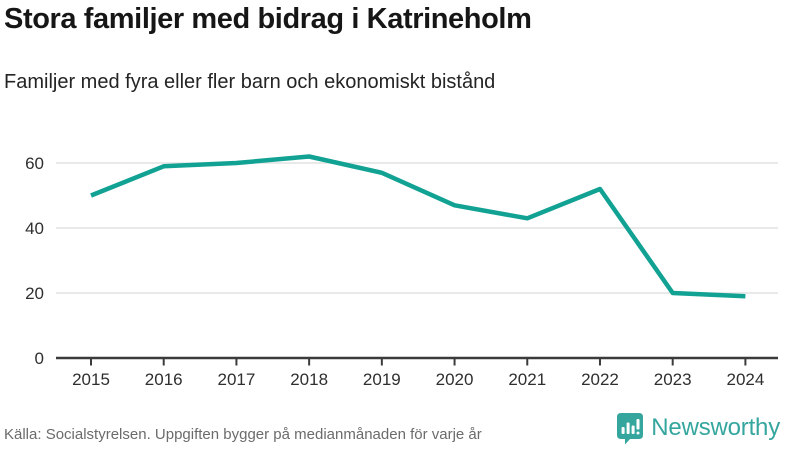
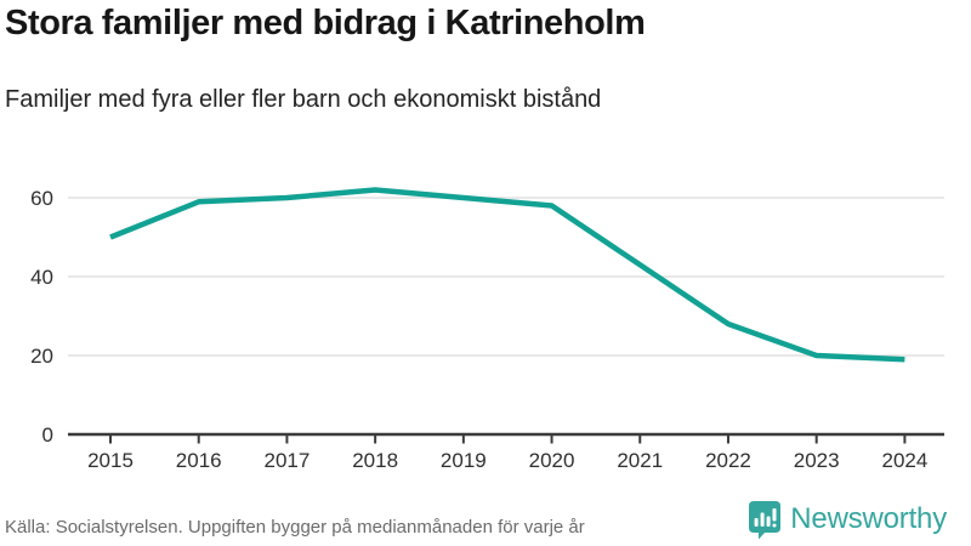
2019: 57 -> 60
2020: 47 -> 58
2022: 52 -> 28
